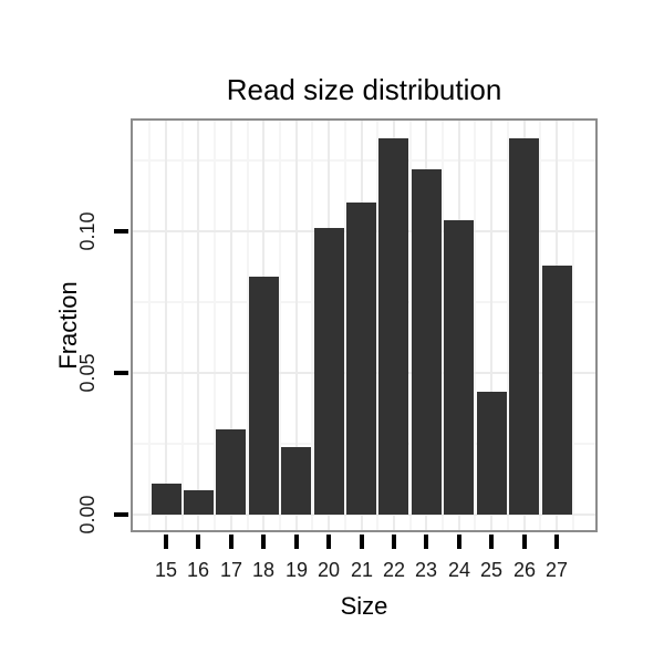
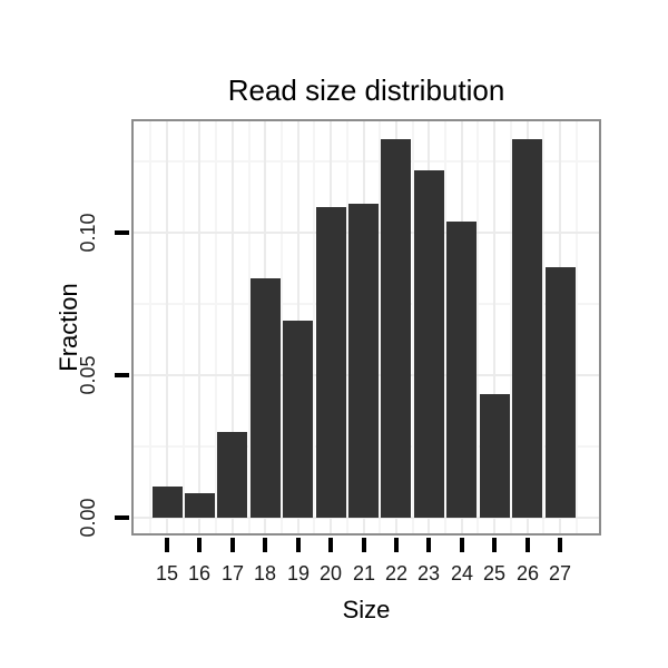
19: 0.024 -> 0.069
20: 0.101 -> 0.109
